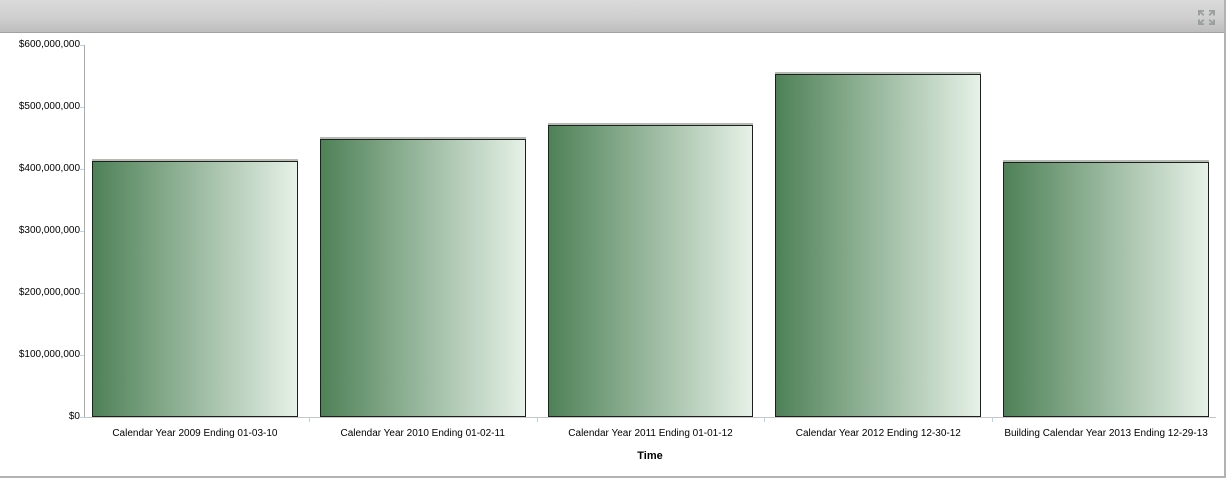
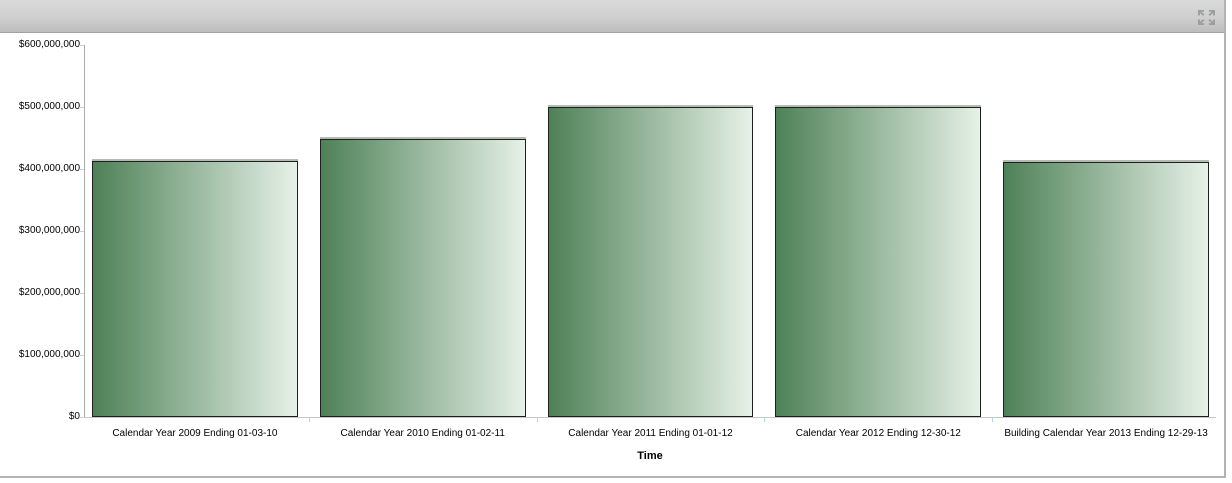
Calendar Year 2011 Ending 01-01-12: $470000000 -> $500000000
Calendar Year 2012 Ending 12-30-12: $550000000 -> $500000000
